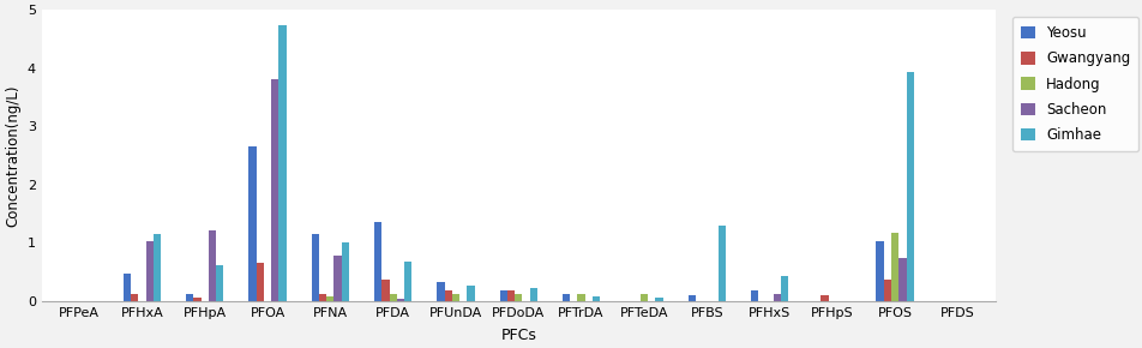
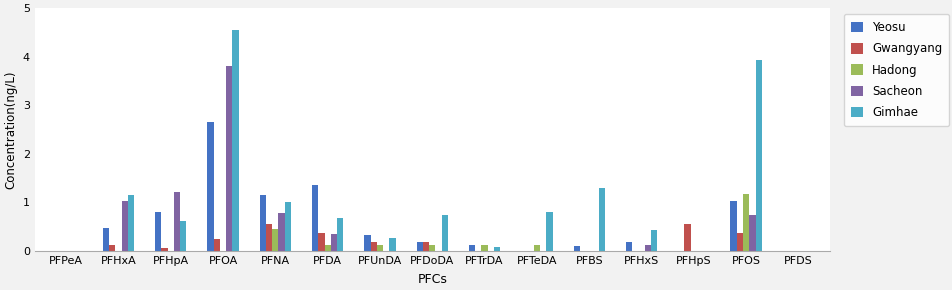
Yeosu/PFHpA: 0.13 -> 0.80
Gwangyang/PFOA: 0.65 -> 0.25
Gimhae/PFOA: 4.73 -> 4.55
Gwangyang/PFNA: 0.12 -> 0.55
Hadong/PFNA: 0.08 -> 0.45
Sacheon/PFDA: 0.05 -> 0.35
Gimhae/PFDoDA: 0.22 -> 0.75
Gimhae/PFTeDA: 0.07 -> 0.80
Gwangyang/PFHpS: 0.10 -> 0.55
